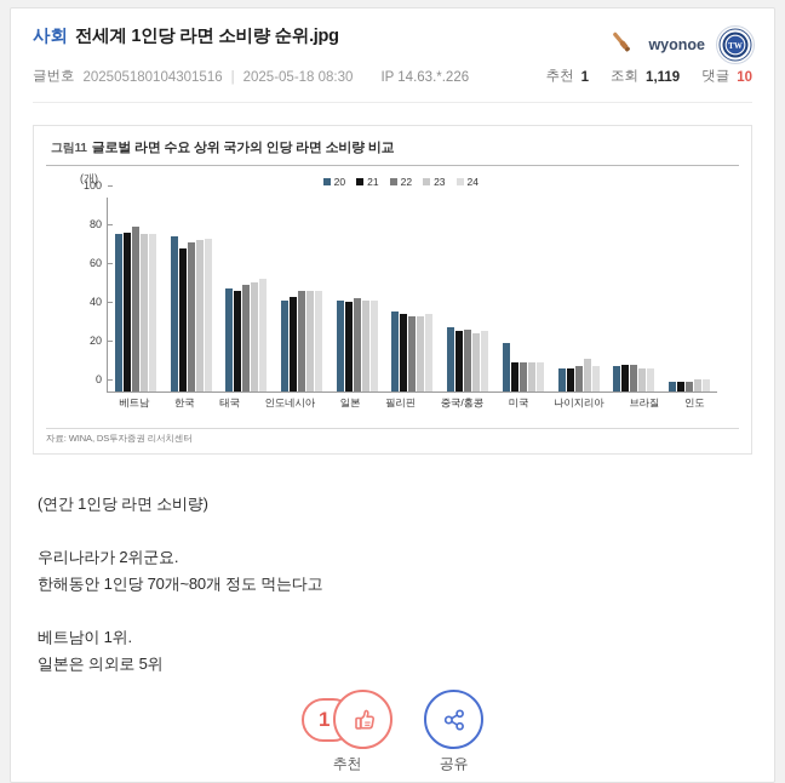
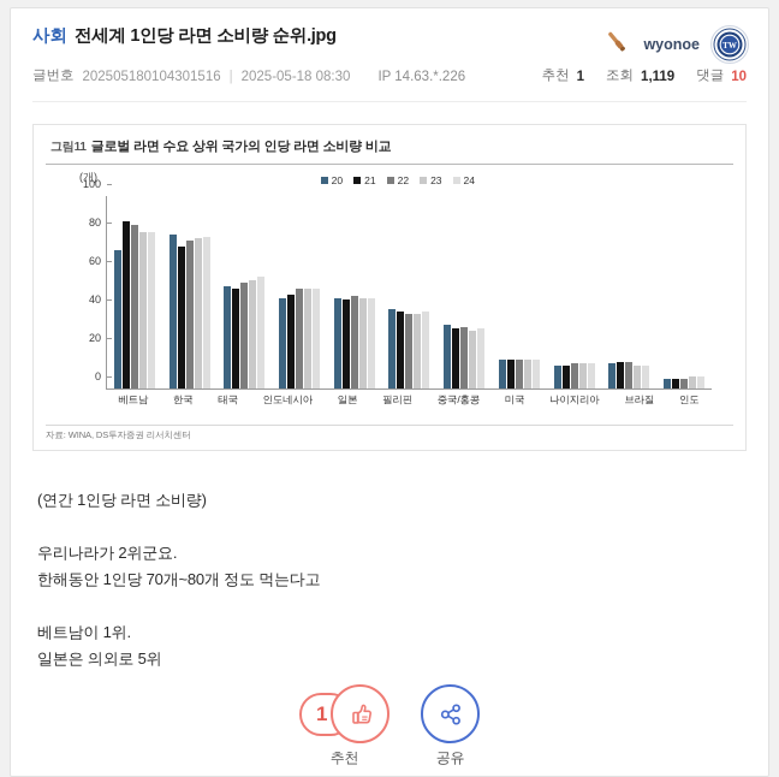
20/베트남: 81 -> 72
21/베트남: 82 -> 87
20/미국: 25 -> 15
23/나이지리아: 17 -> 13
